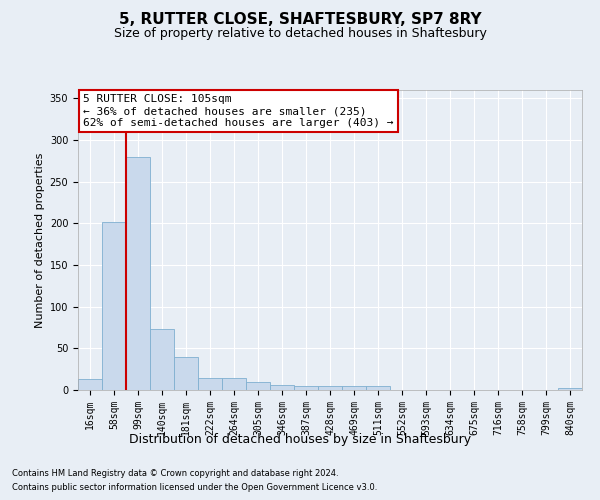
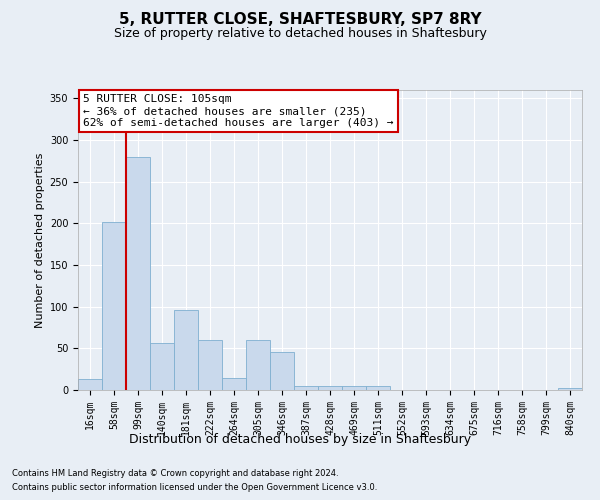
140sqm: 73 -> 56
181sqm: 40 -> 96
222sqm: 14 -> 60
305sqm: 10 -> 60
346sqm: 6 -> 46
